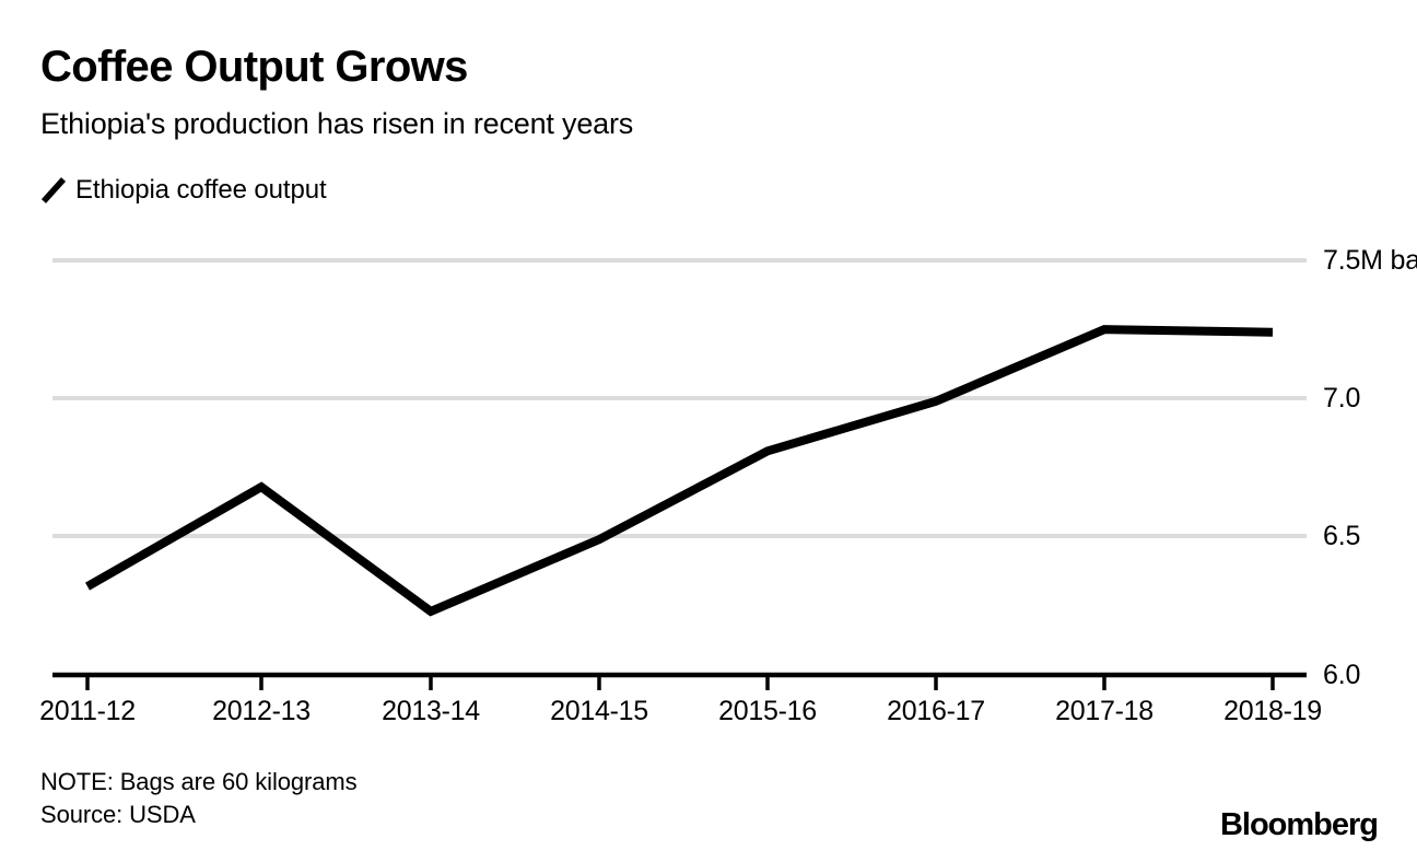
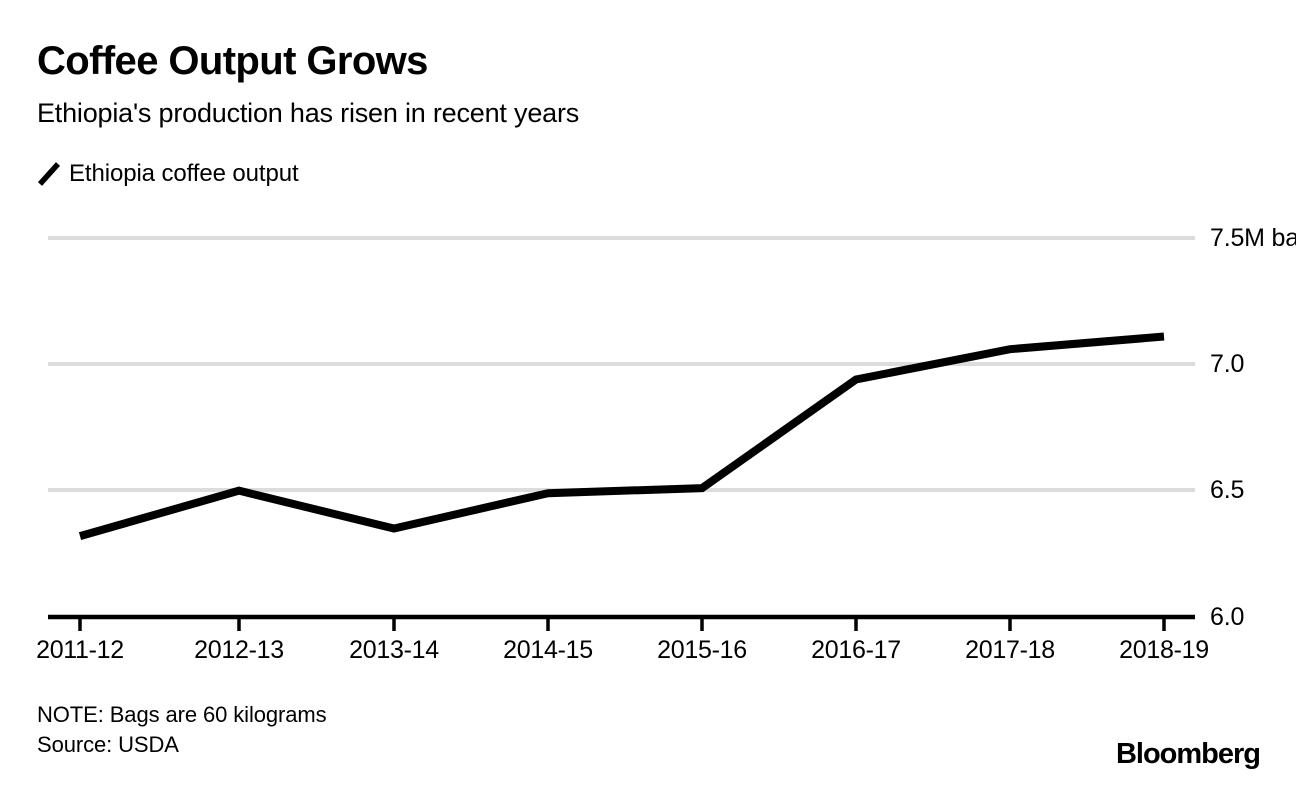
2012-13: 6.68 -> 6.50
2013-14: 6.23 -> 6.35
2015-16: 6.81 -> 6.51
2016-17: 6.99 -> 6.94
2017-18: 7.25 -> 7.06
2018-19: 7.24 -> 7.11
